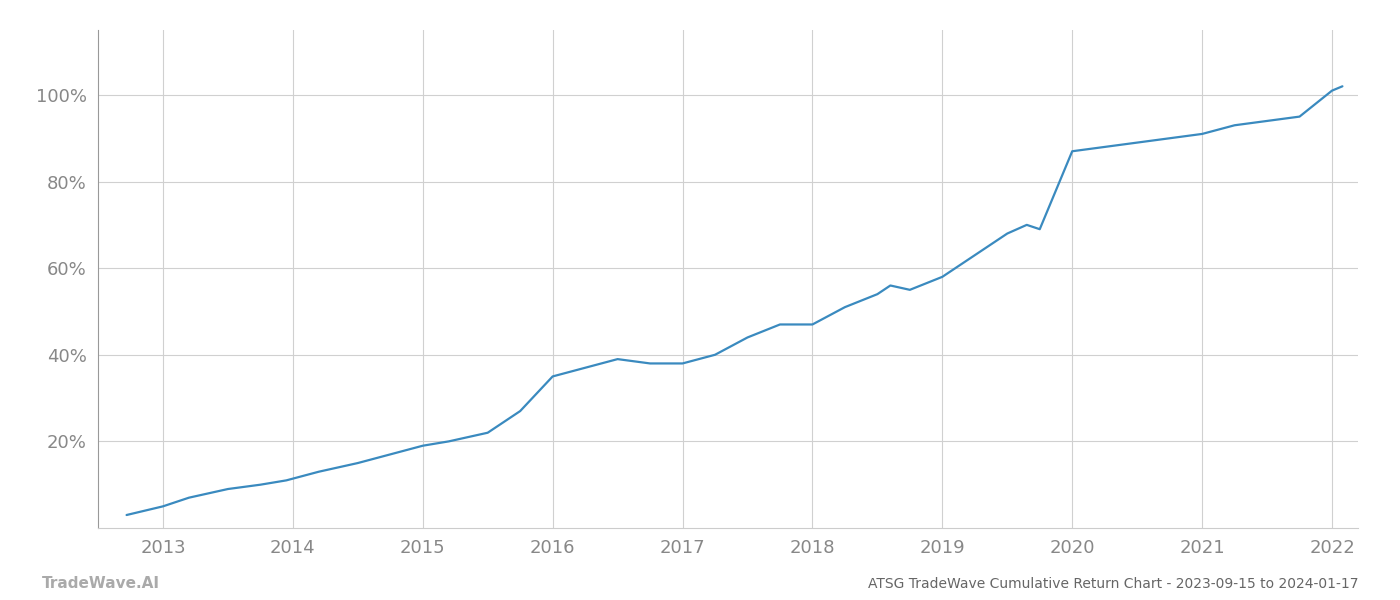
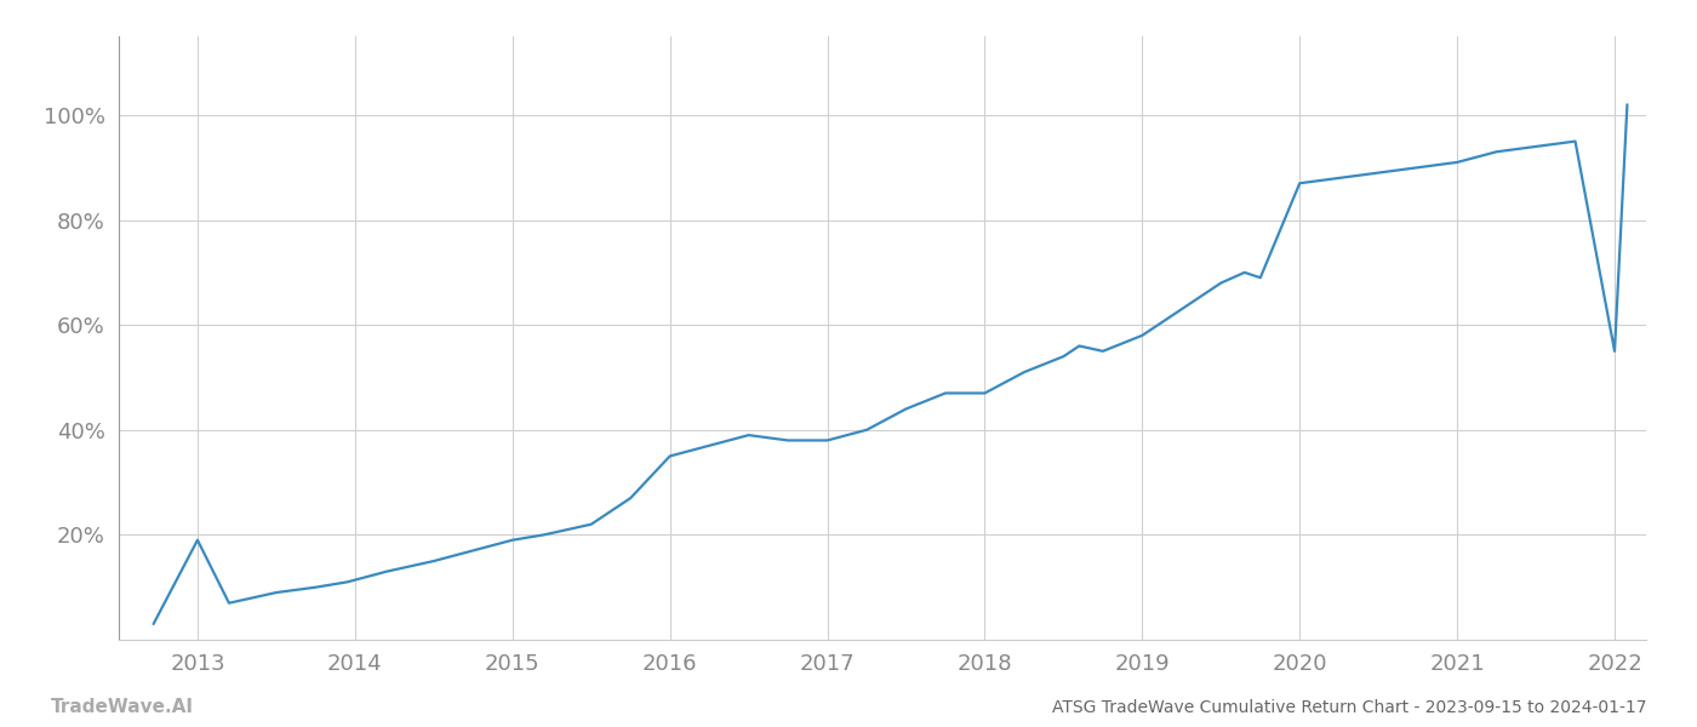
2013: 5% -> 19%
2022: 101% -> 55%
